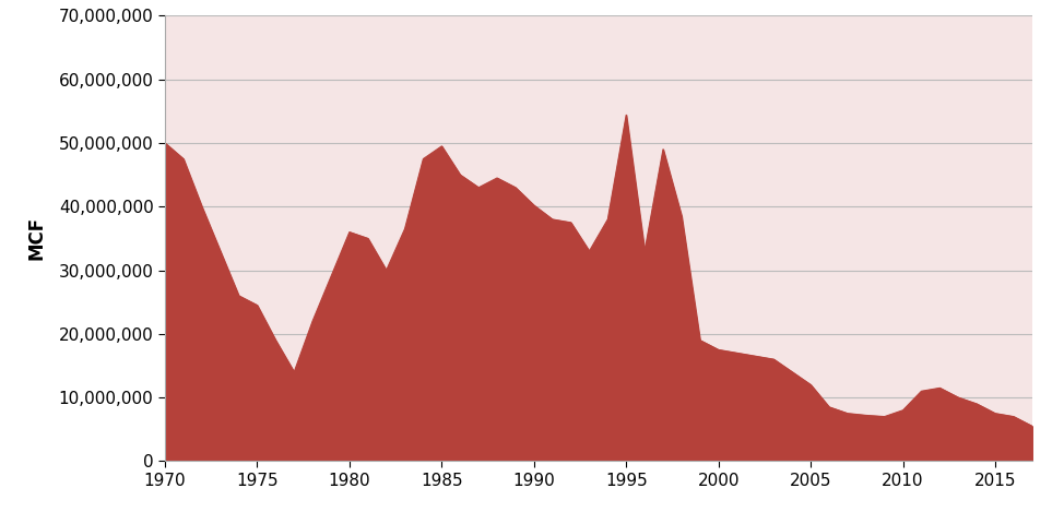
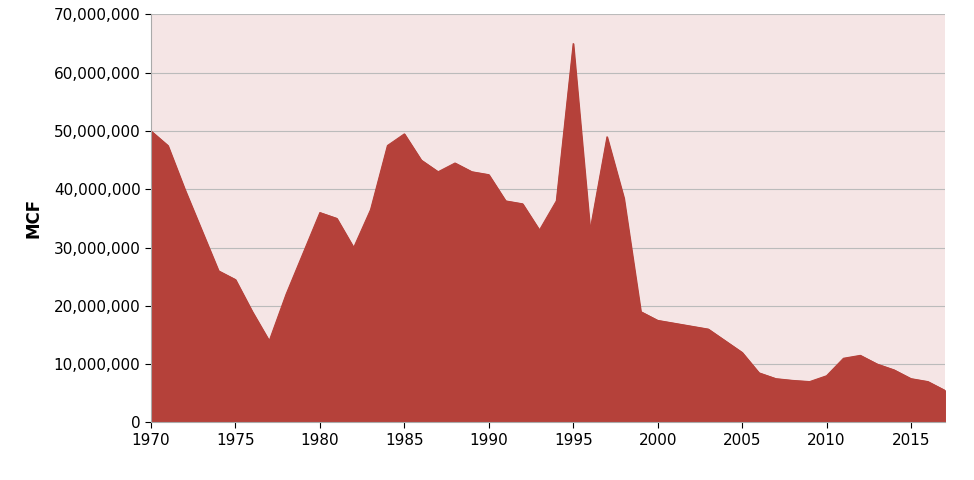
1990: 40,200,000 -> 42,500,000
1995: 54,400,000 -> 65,000,000
